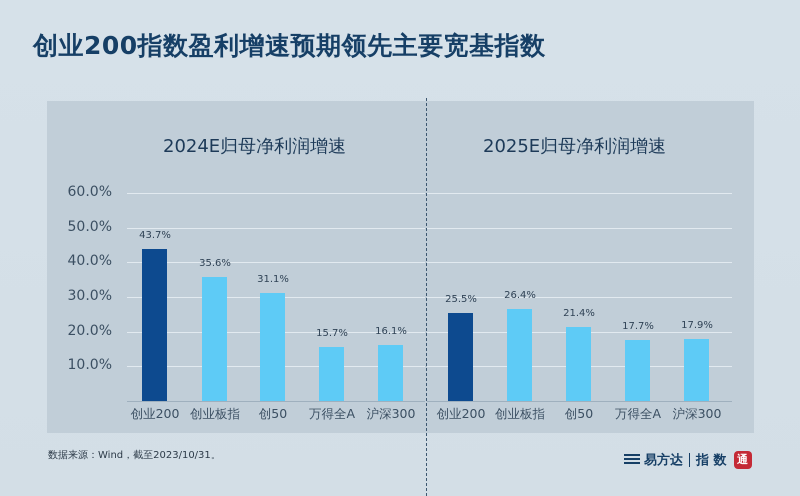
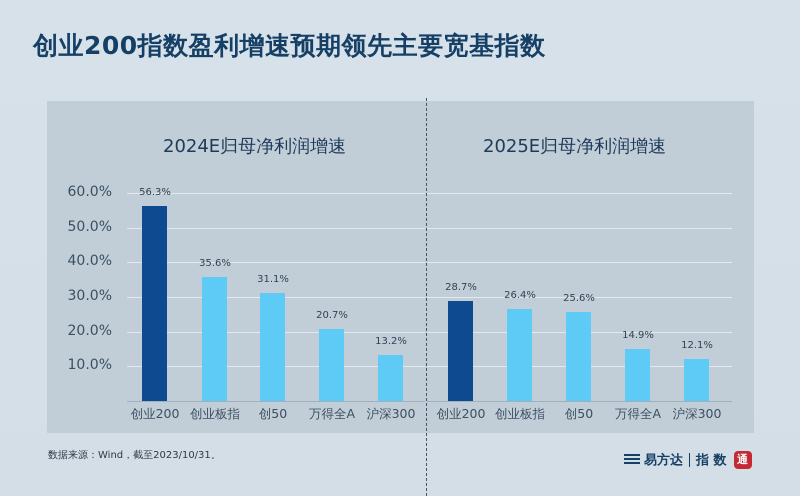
2024E归母净利润增速/创业200: 43.7% -> 56.3%
2024E归母净利润增速/万得全A: 15.7% -> 20.7%
2024E归母净利润增速/沪深300: 16.1% -> 13.2%
2025E归母净利润增速/创业200: 25.5% -> 28.7%
2025E归母净利润增速/创50: 21.4% -> 25.6%
2025E归母净利润增速/万得全A: 17.7% -> 14.9%
2025E归母净利润增速/沪深300: 17.9% -> 12.1%
